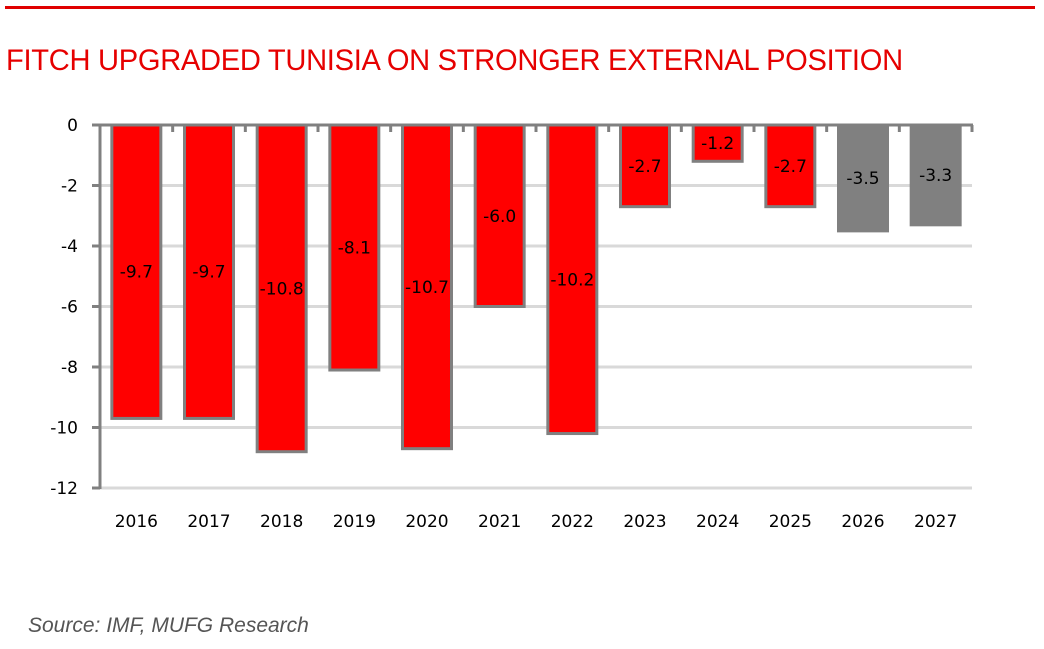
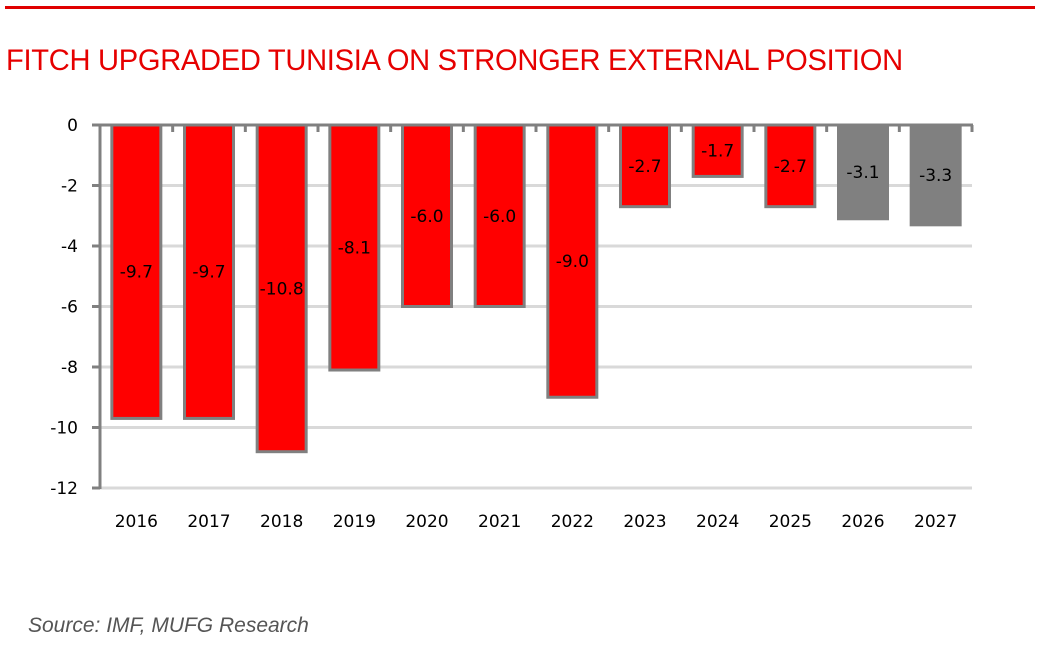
2020: -10.7 -> -6.0
2022: -10.2 -> -9.0
2024: -1.2 -> -1.7
2026: -3.5 -> -3.1
